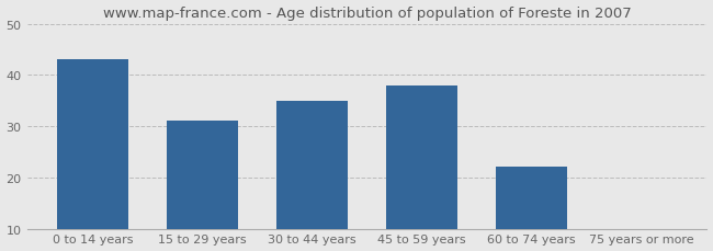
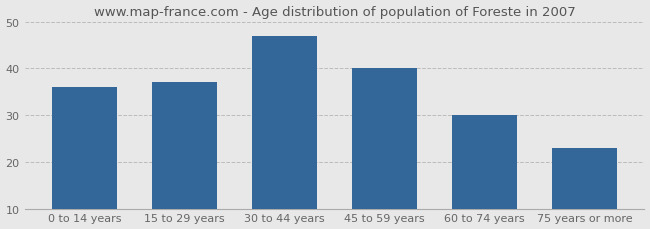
0 to 14 years: 43 -> 36
15 to 29 years: 31 -> 37
30 to 44 years: 35 -> 47
45 to 59 years: 38 -> 40
60 to 74 years: 22 -> 30
75 years or more: 10 -> 23
